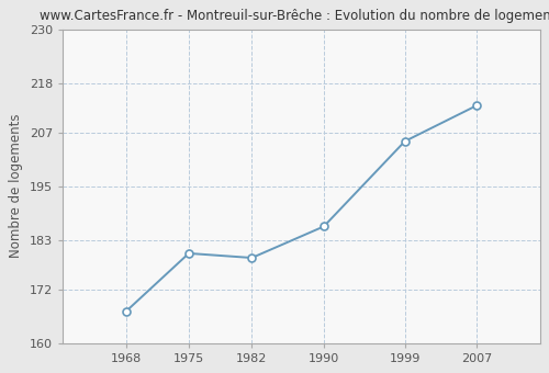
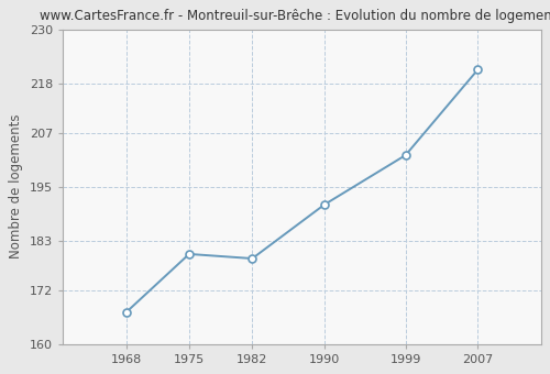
1990: 186 -> 191
1999: 205 -> 202
2007: 213 -> 221
